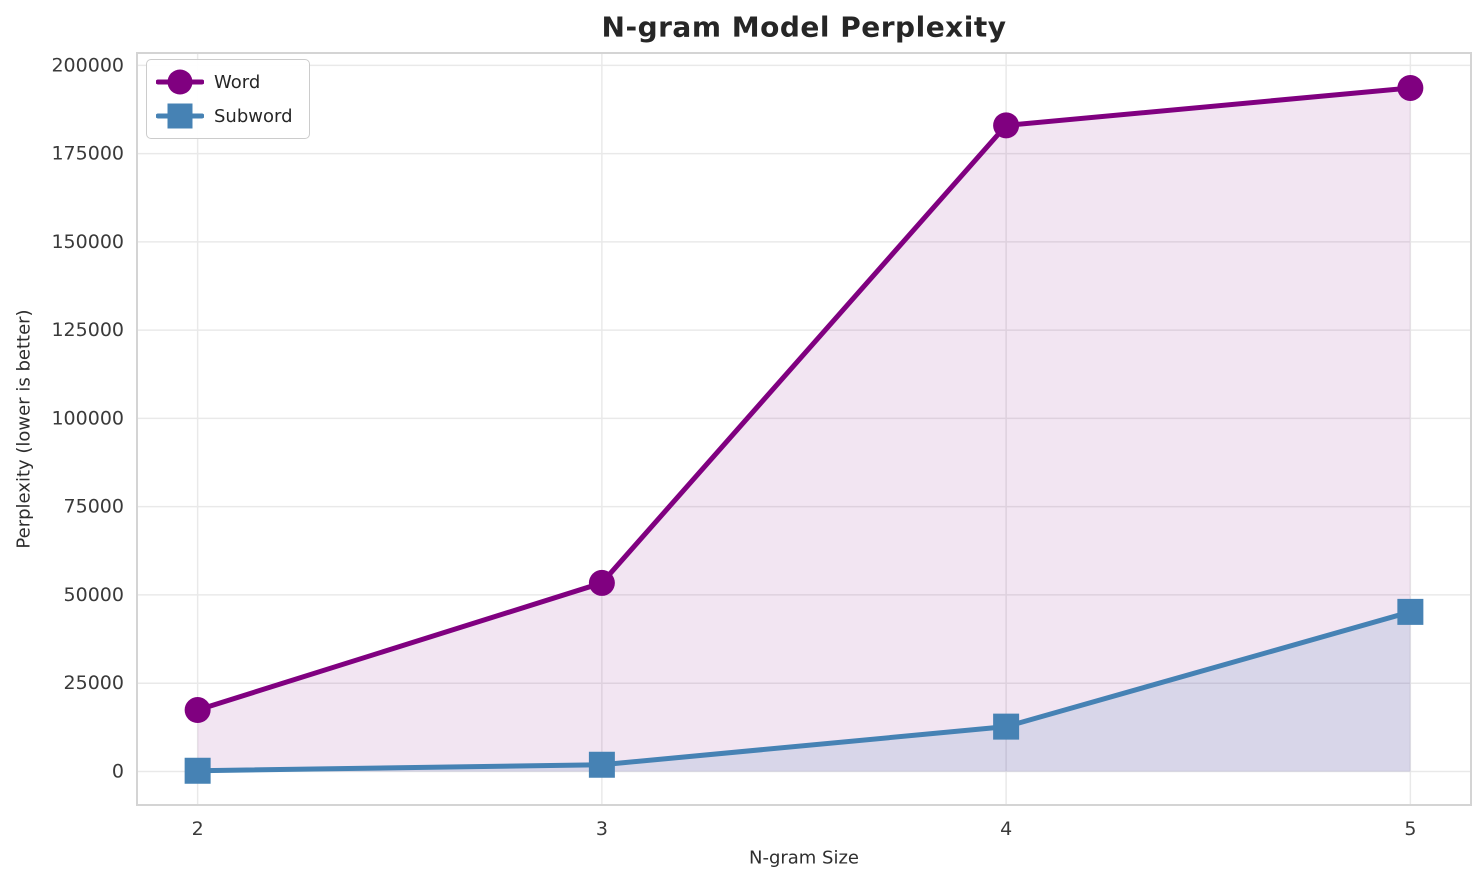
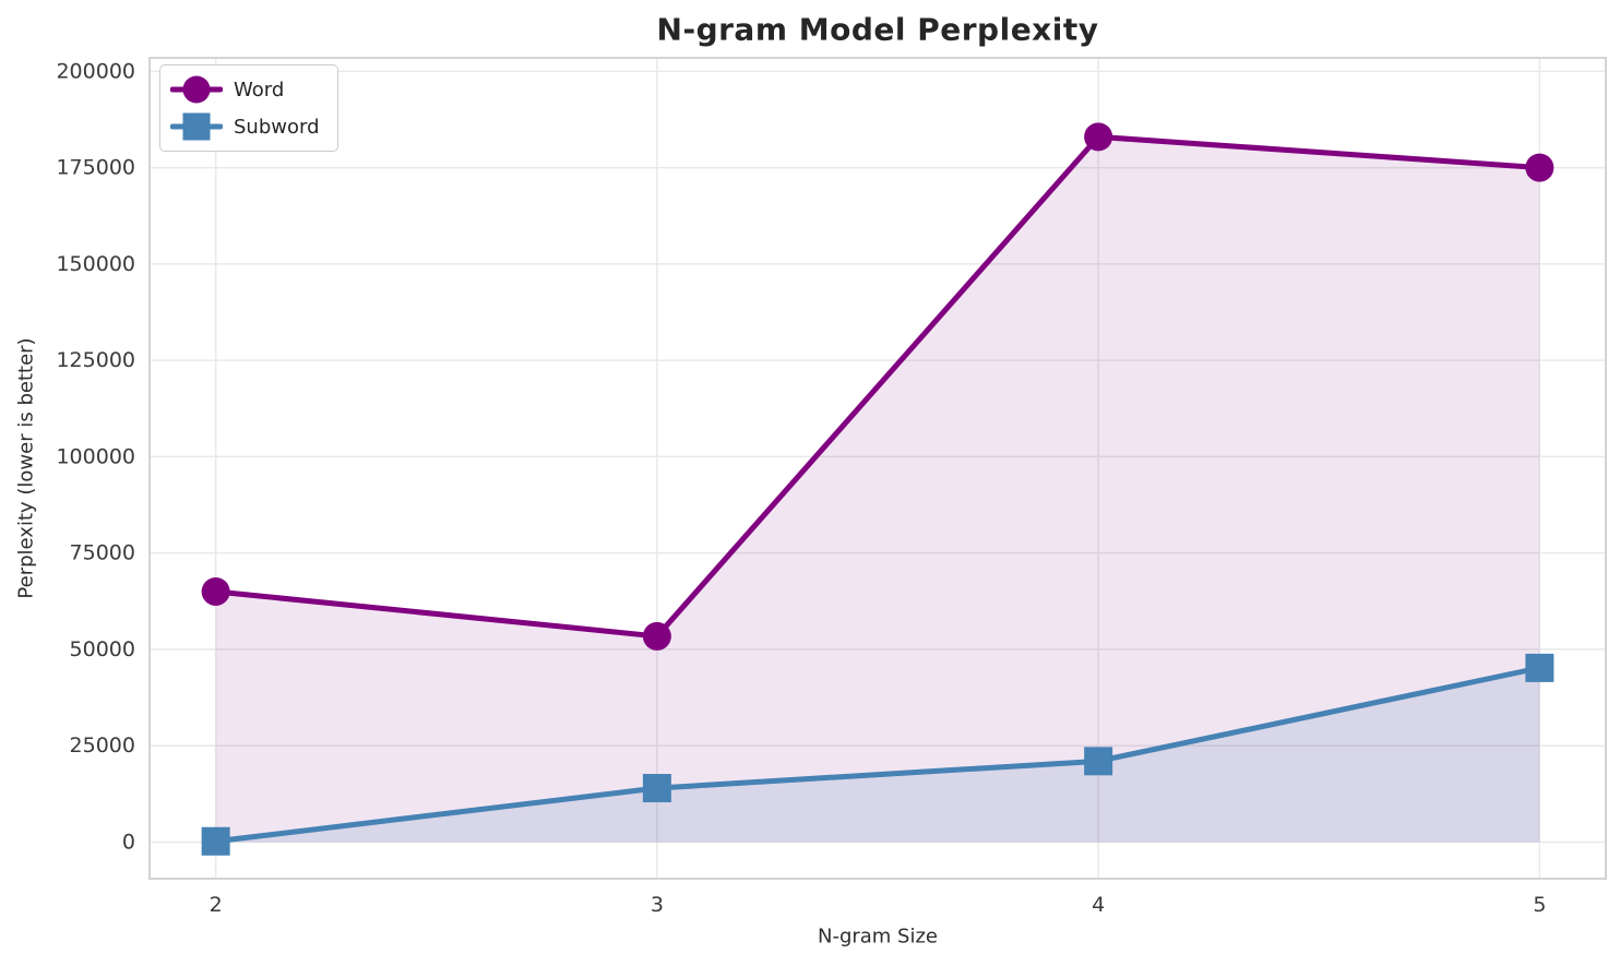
Word/2: 17000 -> 65000
Subword/3: 2000 -> 14000
Subword/4: 13000 -> 21000
Word/5: 194000 -> 175000
